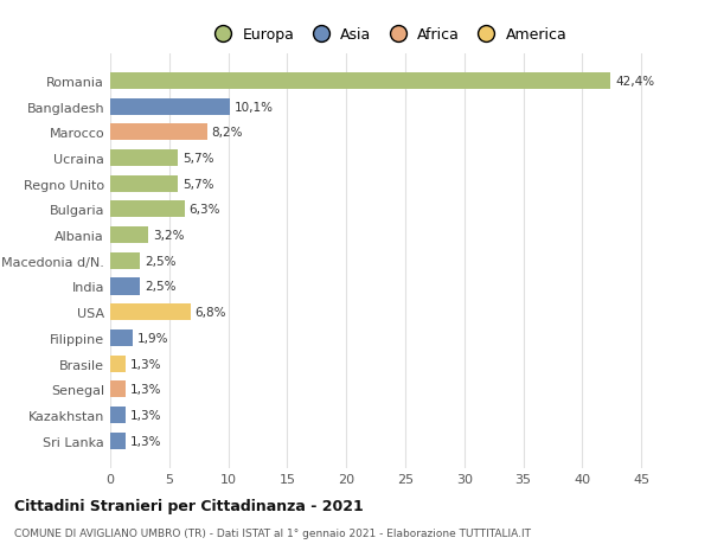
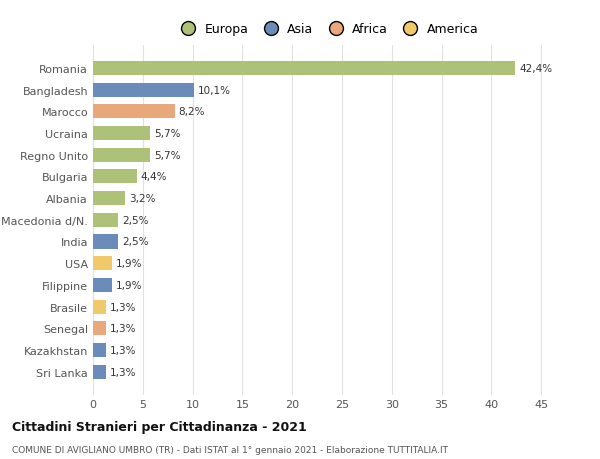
Bulgaria: 6,3% -> 4,4%
USA: 6,8% -> 1,9%
